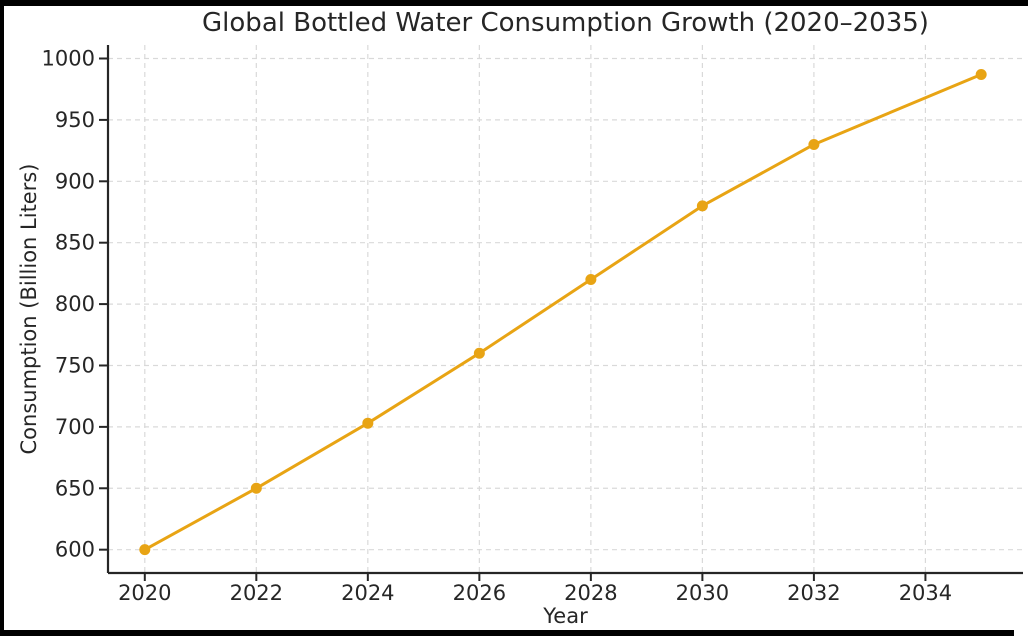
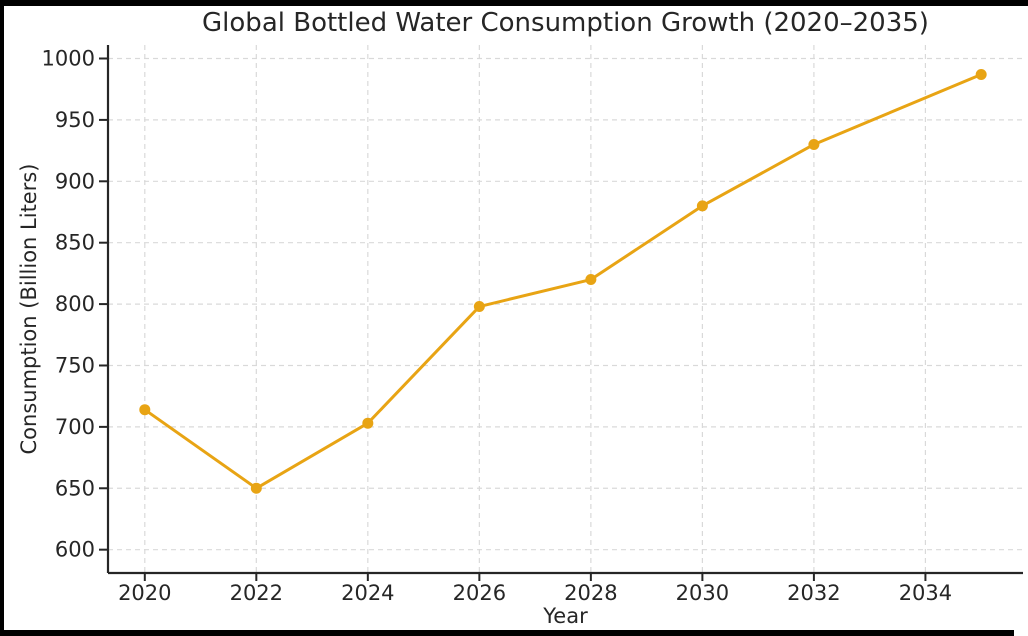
2020: 600 -> 714
2026: 760 -> 798
